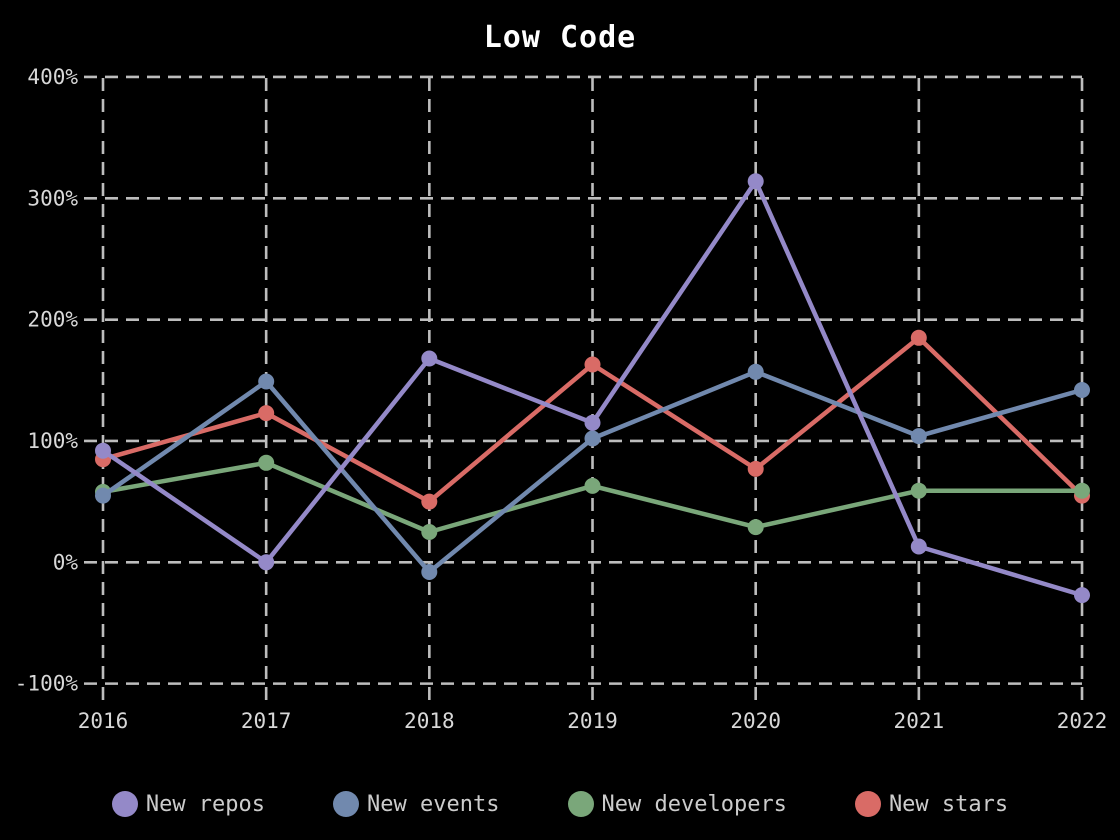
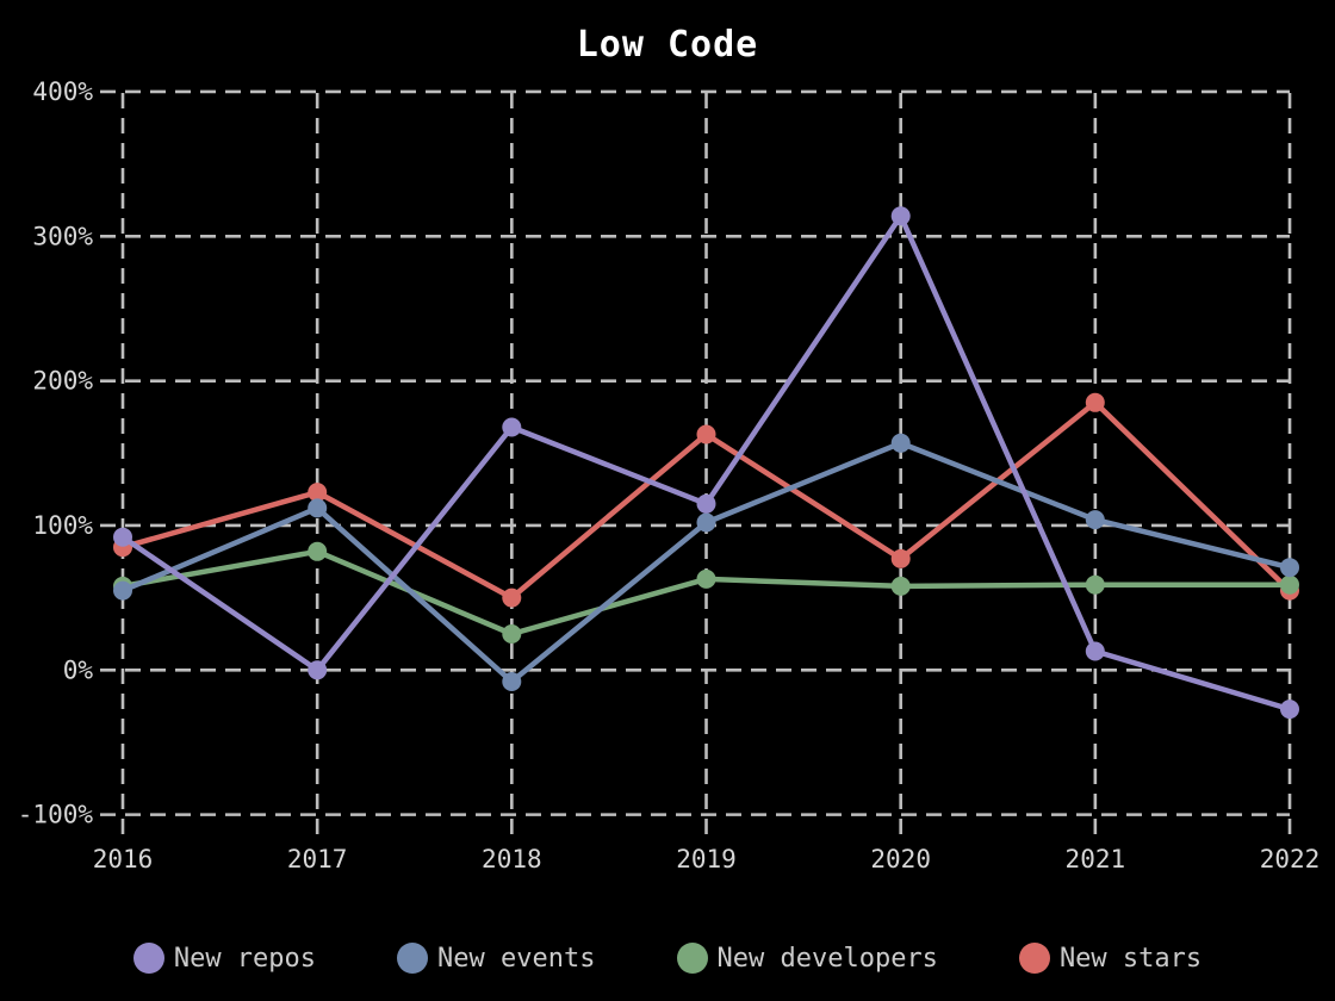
New events/2017: 149% -> 112%
New developers/2020: 29% -> 58%
New events/2022: 142% -> 71%
